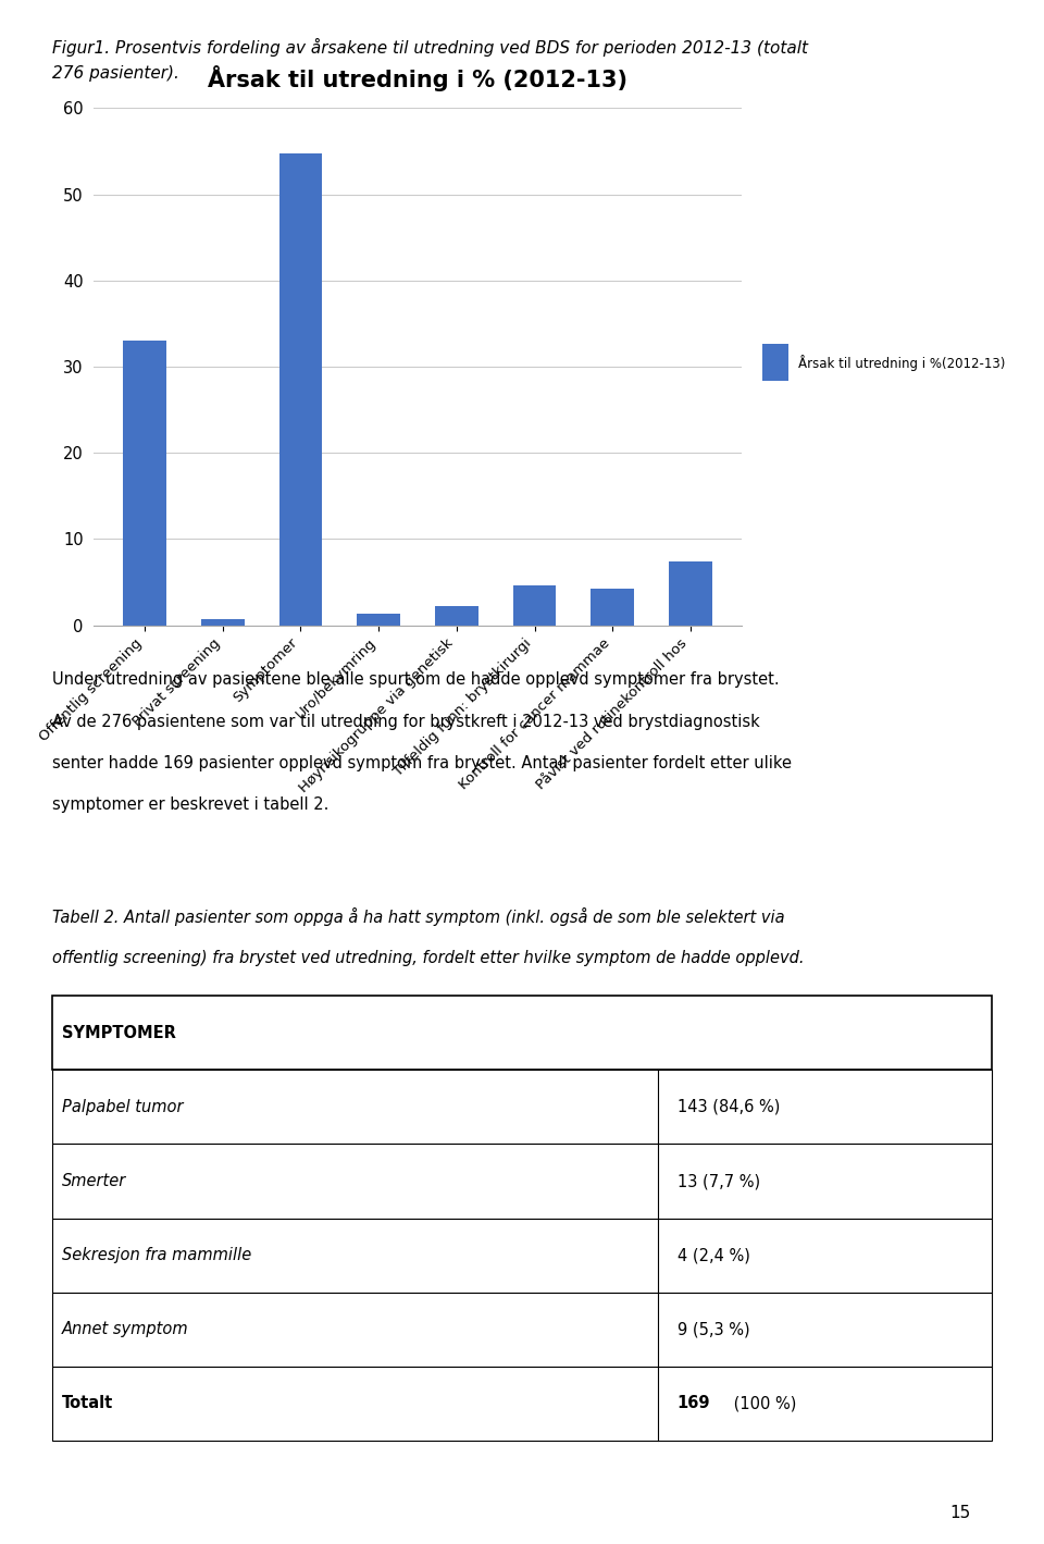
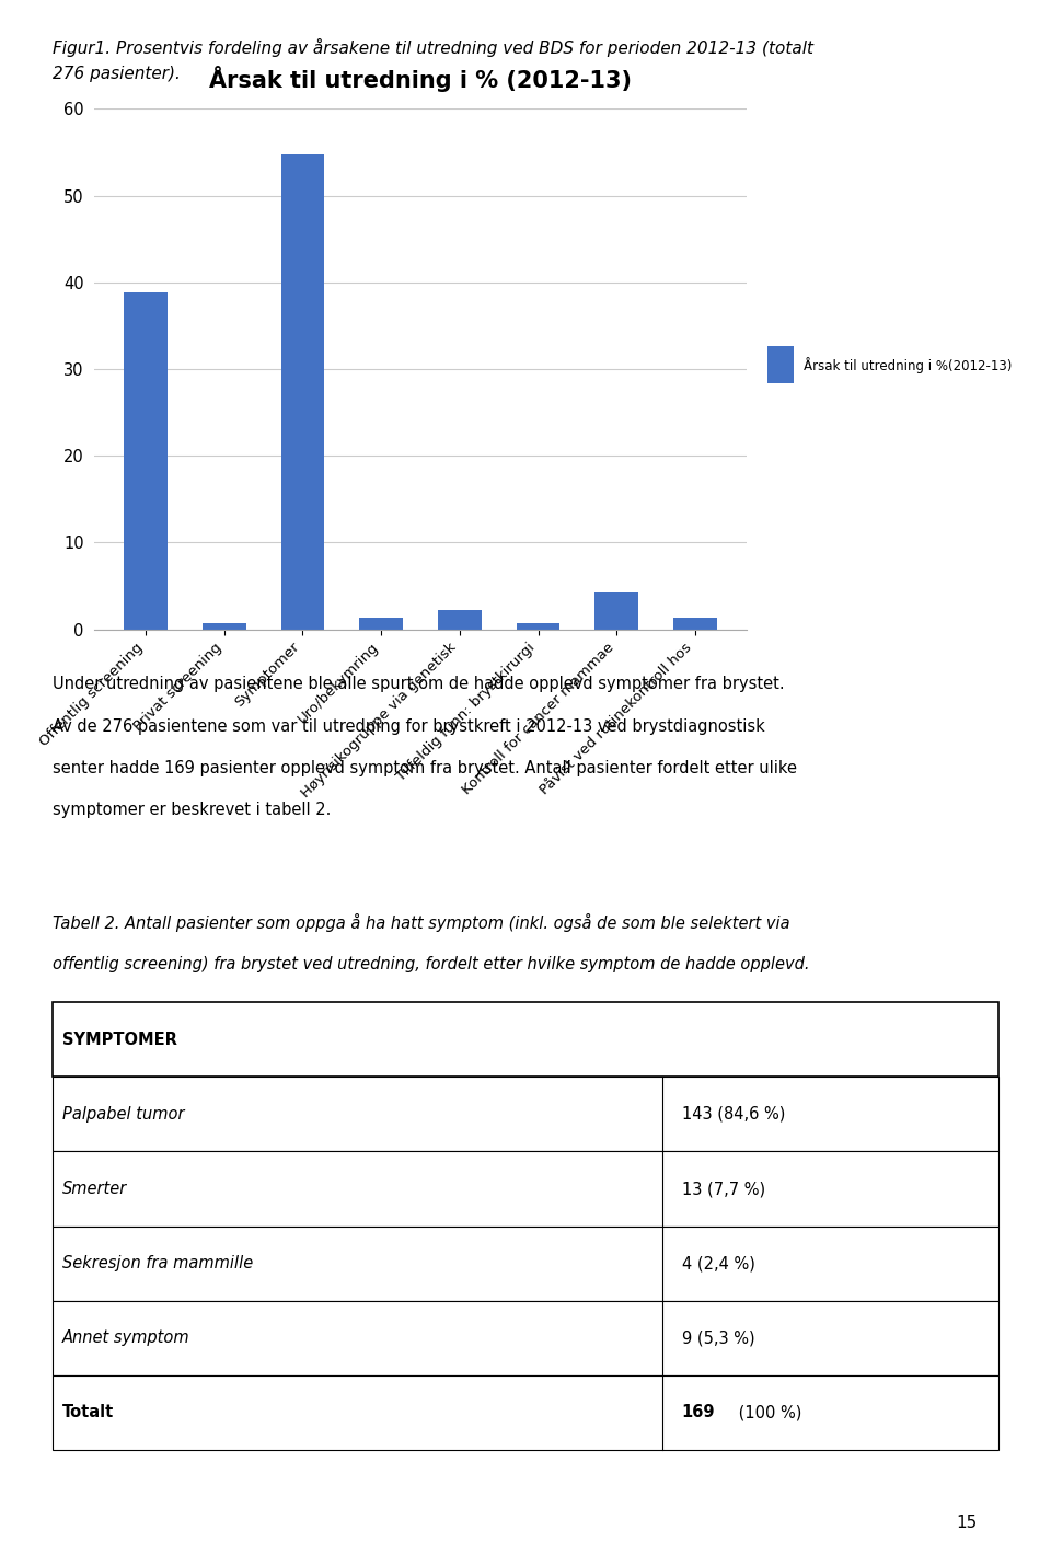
Offentlig screening: 33.0 -> 38.8
Tilfeldig funn: brystkirurgi: 4.6 -> 0.7
Påvist ved rutinekontroll hos: 7.4 -> 1.4
